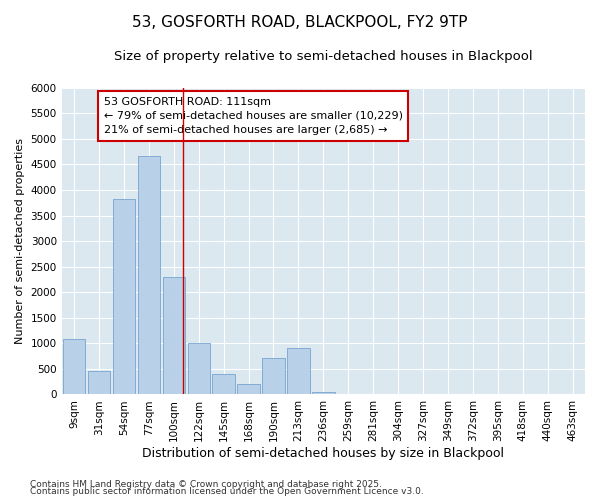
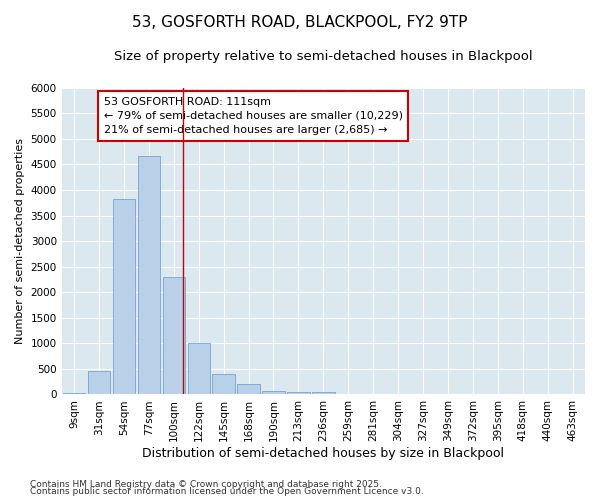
9sqm: 1080 -> 30
190sqm: 720 -> 80
213sqm: 900 -> 60
